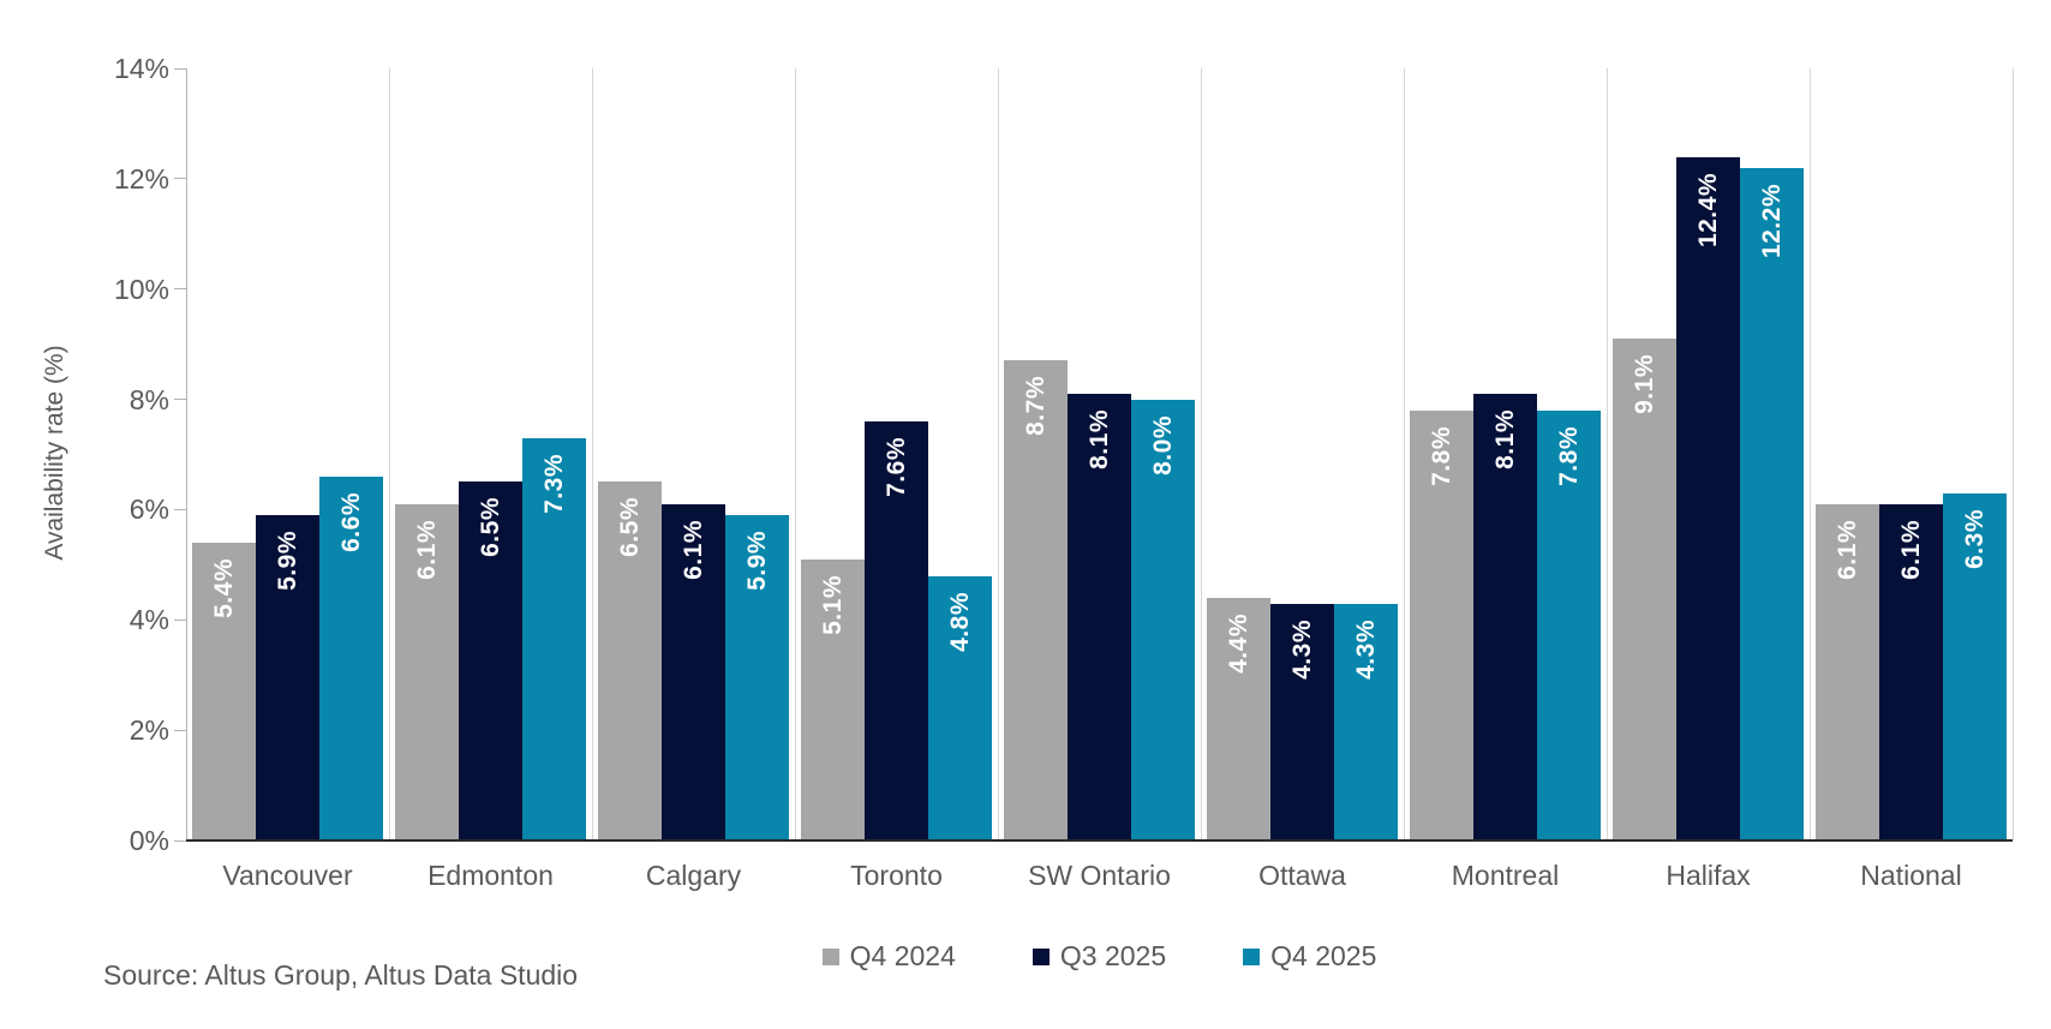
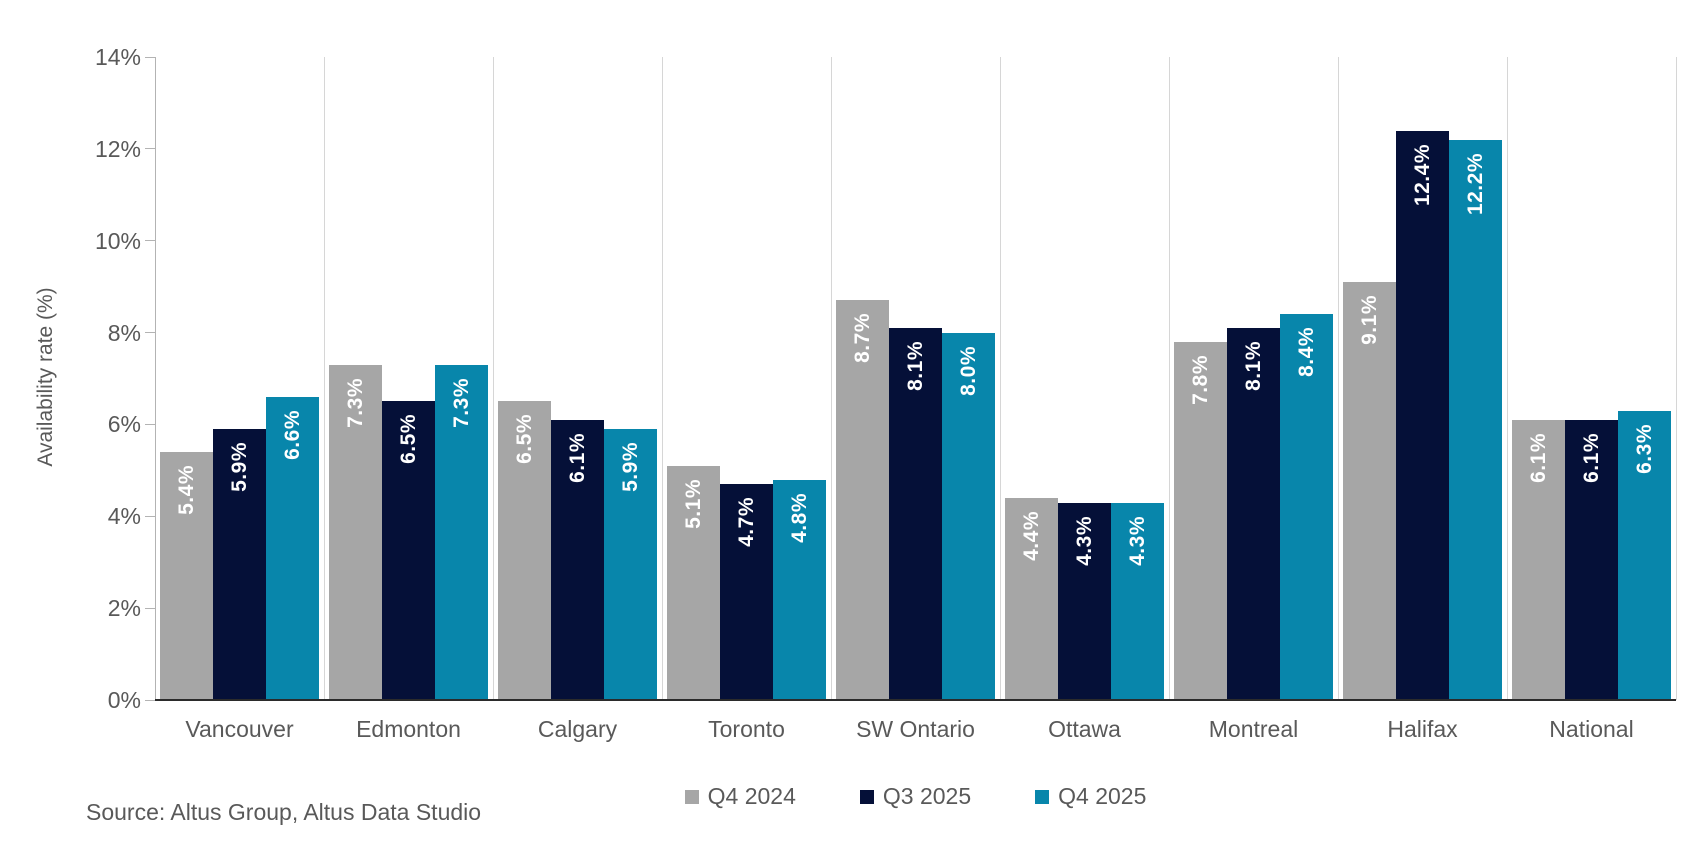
Q4 2024/Edmonton: 6.1% -> 7.3%
Q3 2025/Toronto: 7.6% -> 4.7%
Q4 2025/Montreal: 7.8% -> 8.4%
